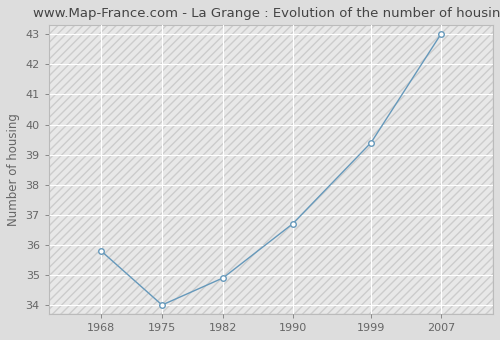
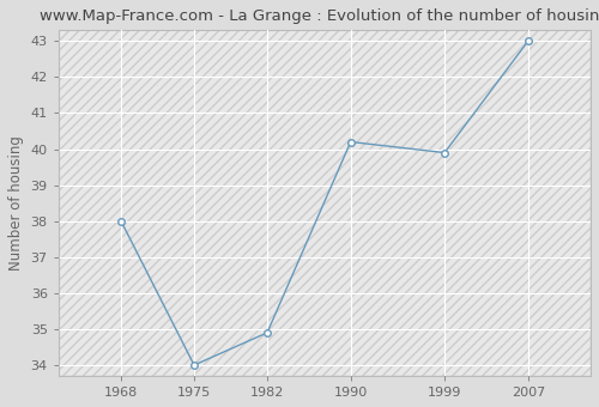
1968: 35.8 -> 38.0
1990: 36.7 -> 40.2
1999: 39.4 -> 39.9
